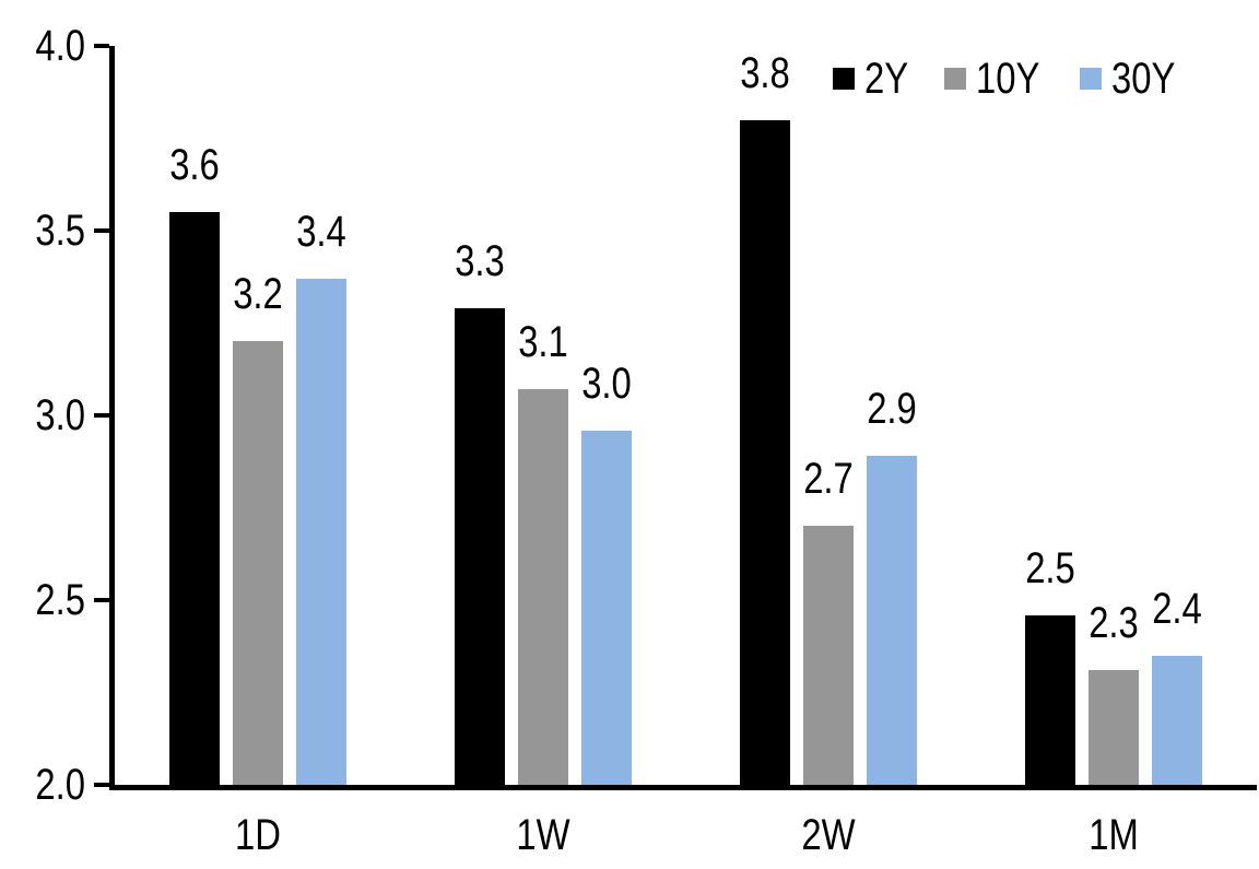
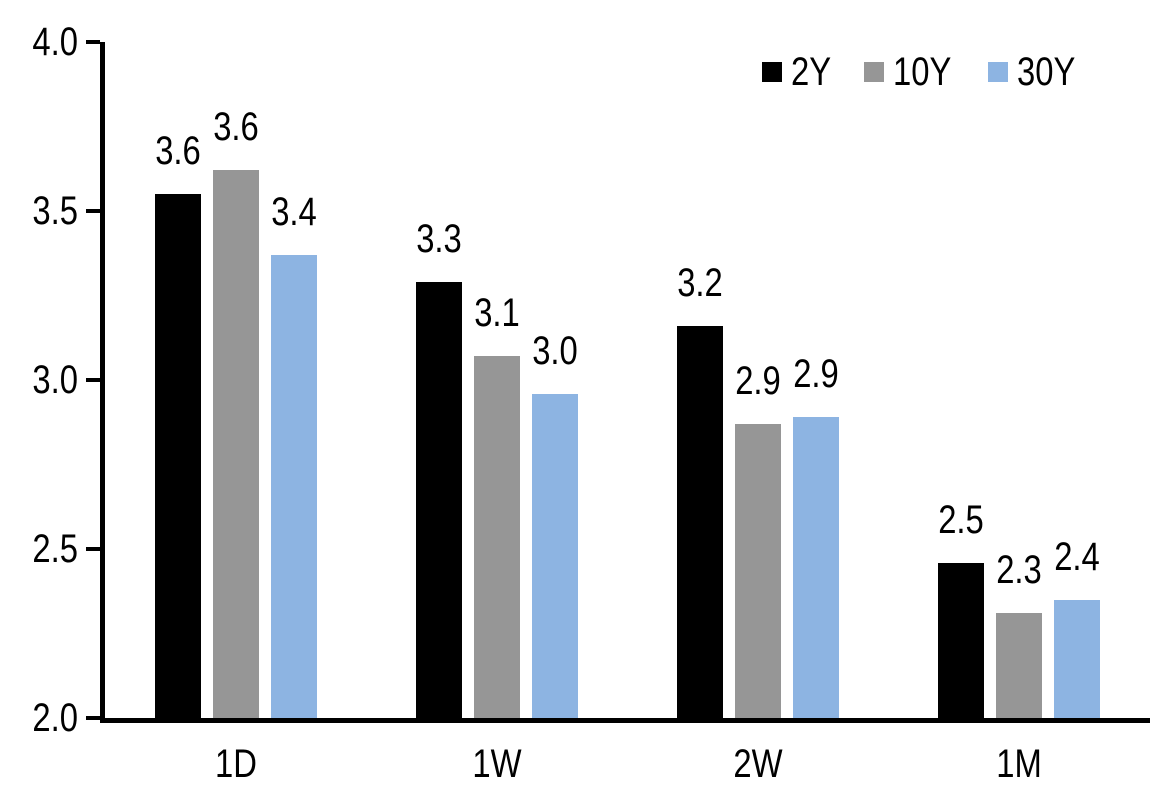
10Y/1D: 3.2 -> 3.6
2Y/2W: 3.8 -> 3.2
10Y/2W: 2.7 -> 2.9
